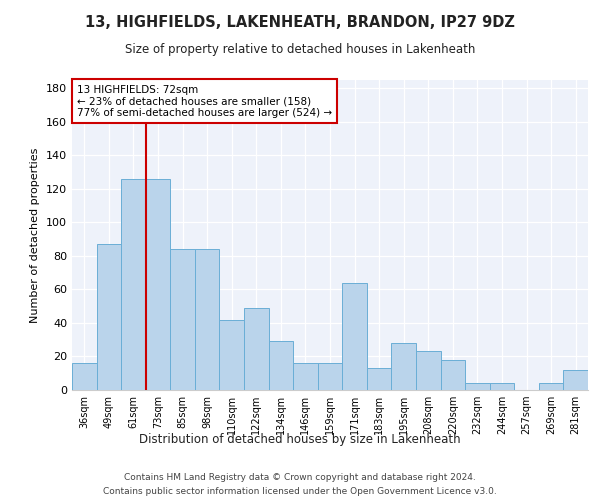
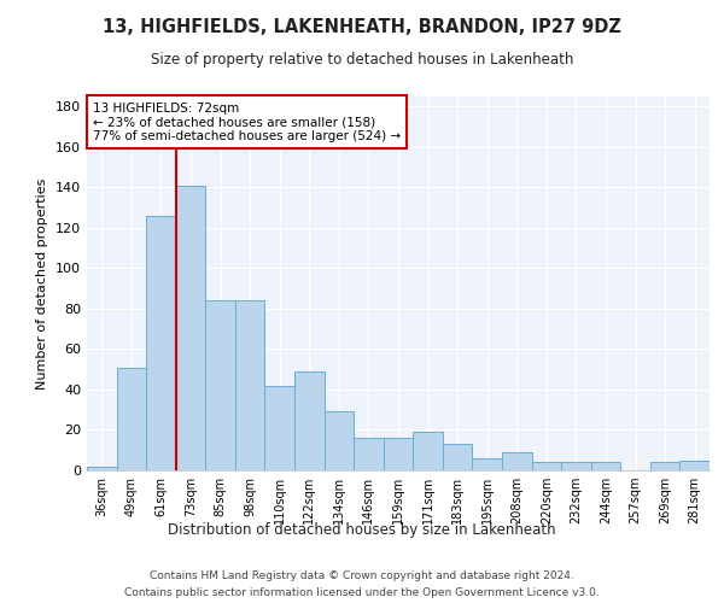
36sqm: 16 -> 2
49sqm: 87 -> 51
73sqm: 126 -> 141
171sqm: 64 -> 19
195sqm: 28 -> 6
208sqm: 23 -> 9
220sqm: 18 -> 4
281sqm: 12 -> 5
